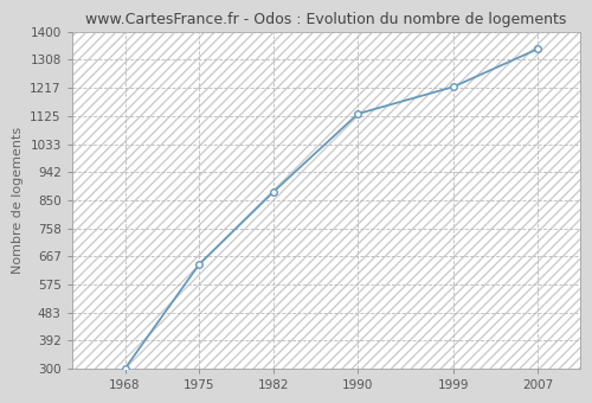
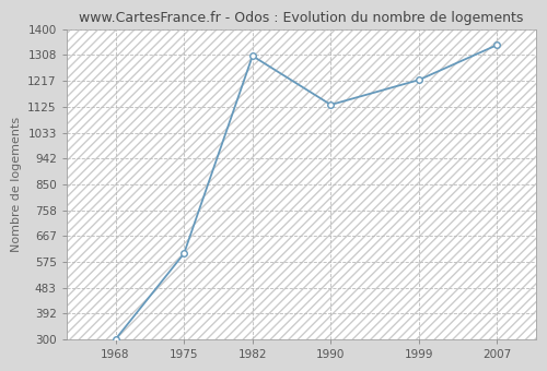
1975: 641 -> 605
1982: 877 -> 1305
